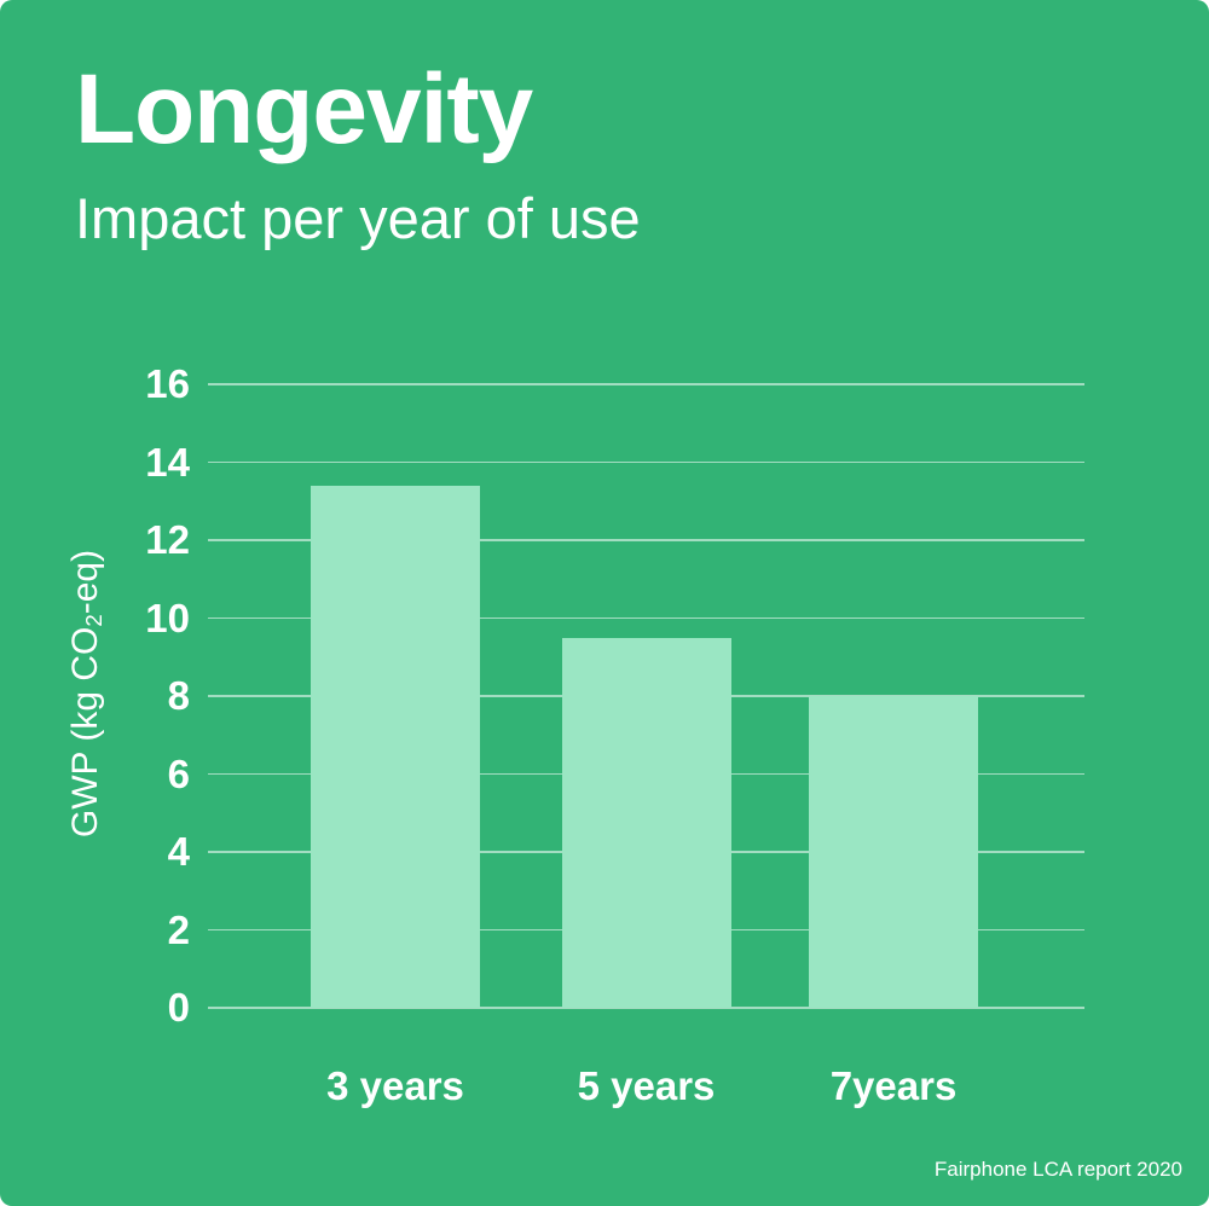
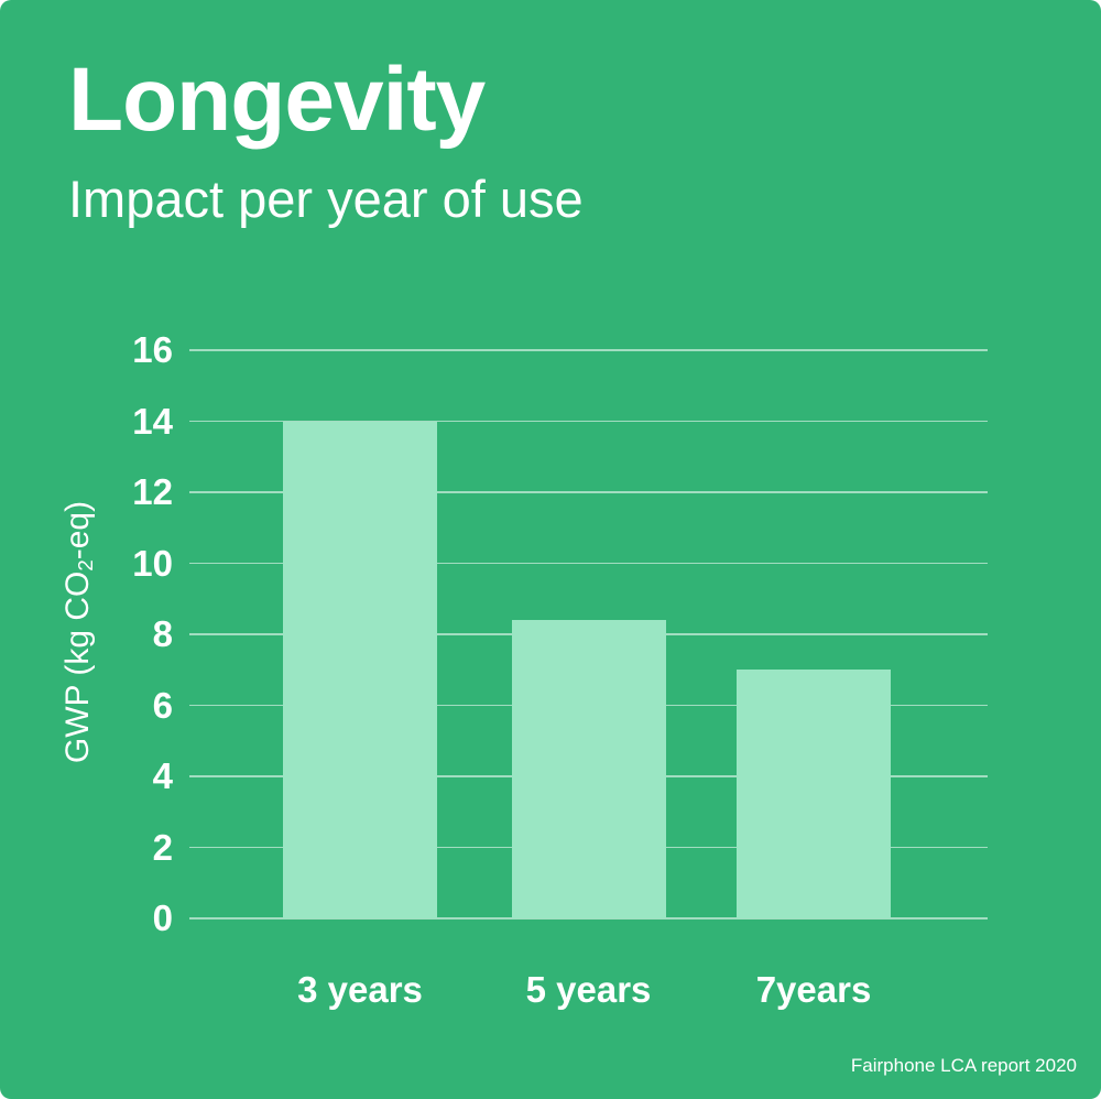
3 years: 13.4 -> 14.0
5 years: 9.5 -> 8.4
7years: 8.0 -> 7.0
